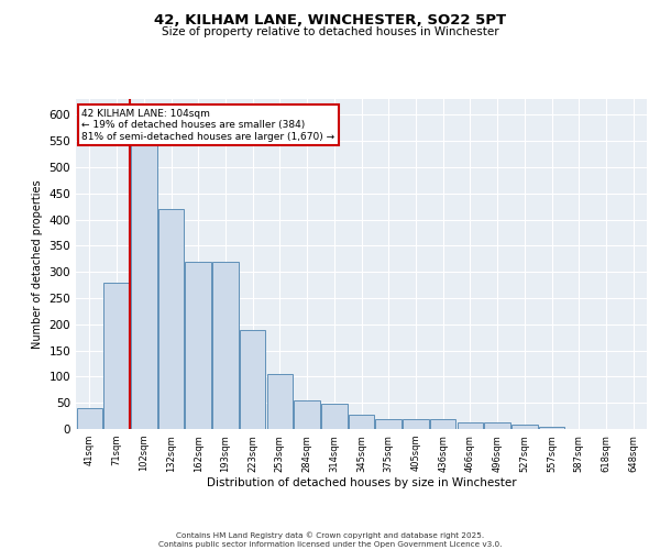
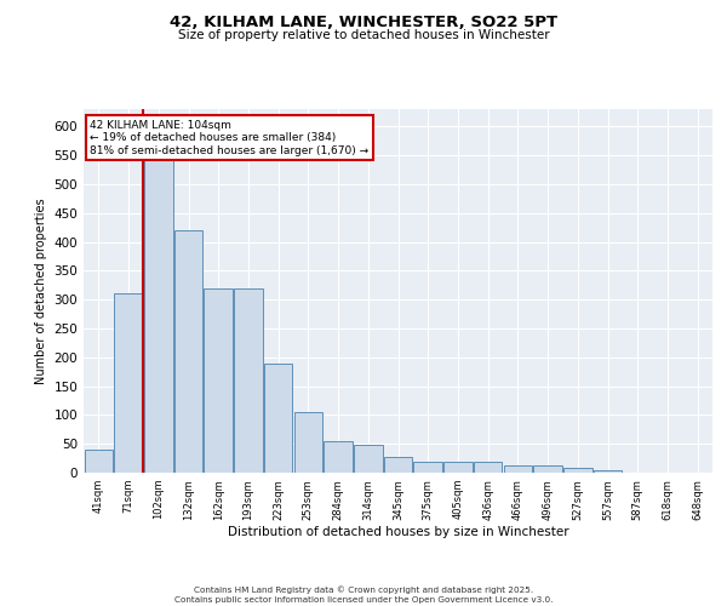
71sqm: 280 -> 310
